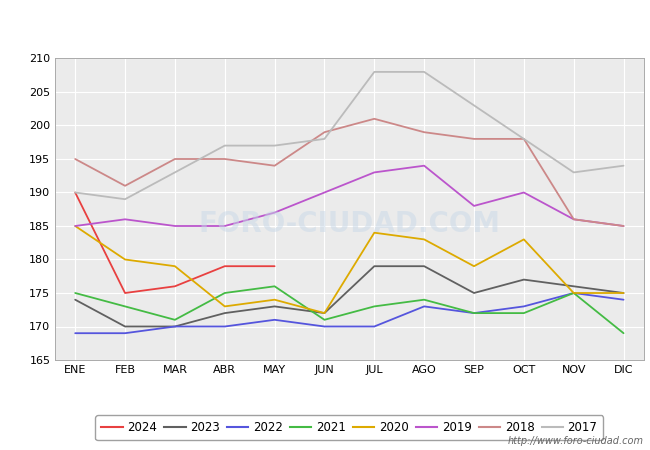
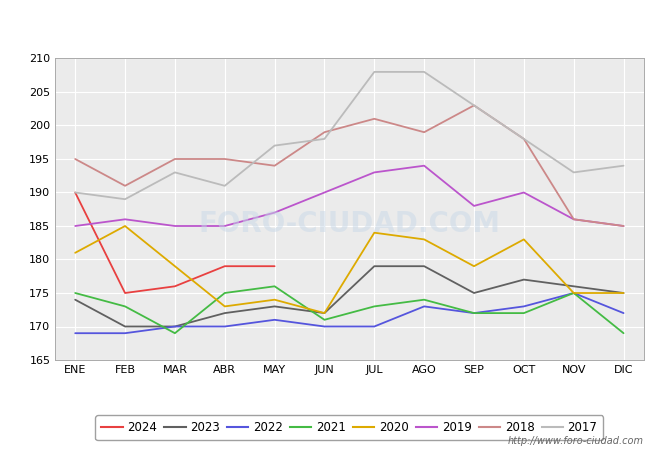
2020/ENE: 185 -> 181
2020/FEB: 180 -> 185
2021/MAR: 171 -> 169
2017/ABR: 197 -> 191
2018/SEP: 198 -> 203
2022/DIC: 174 -> 172
